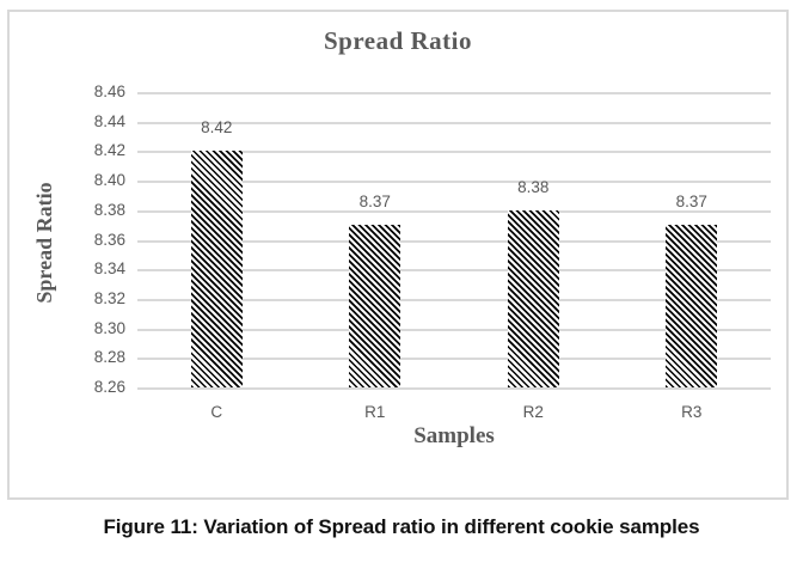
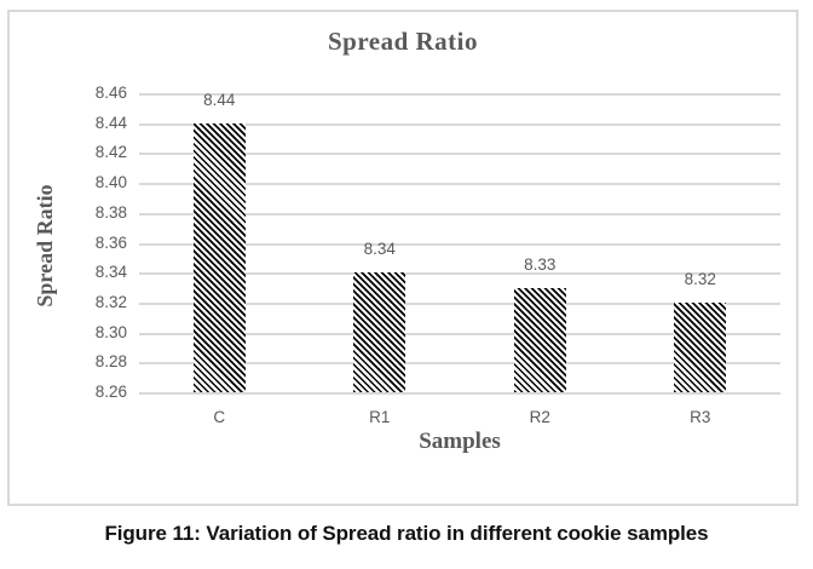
C: 8.42 -> 8.44
R1: 8.37 -> 8.34
R2: 8.38 -> 8.33
R3: 8.37 -> 8.32
